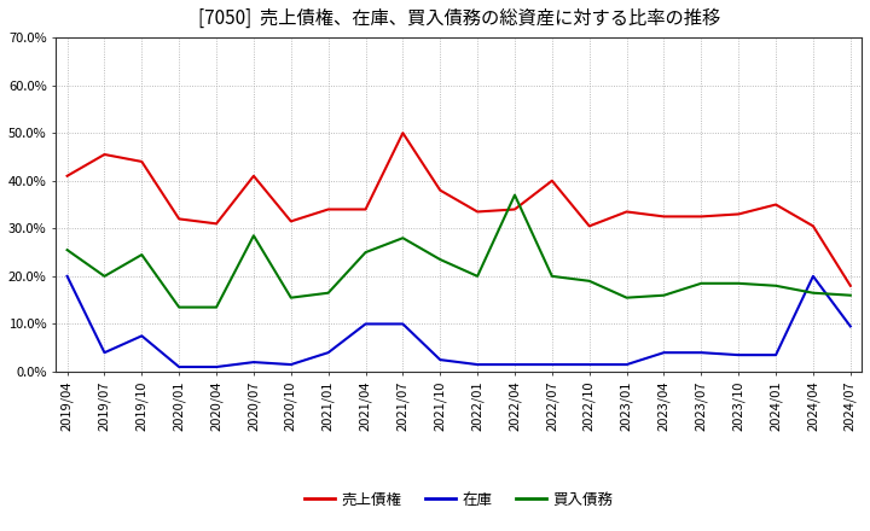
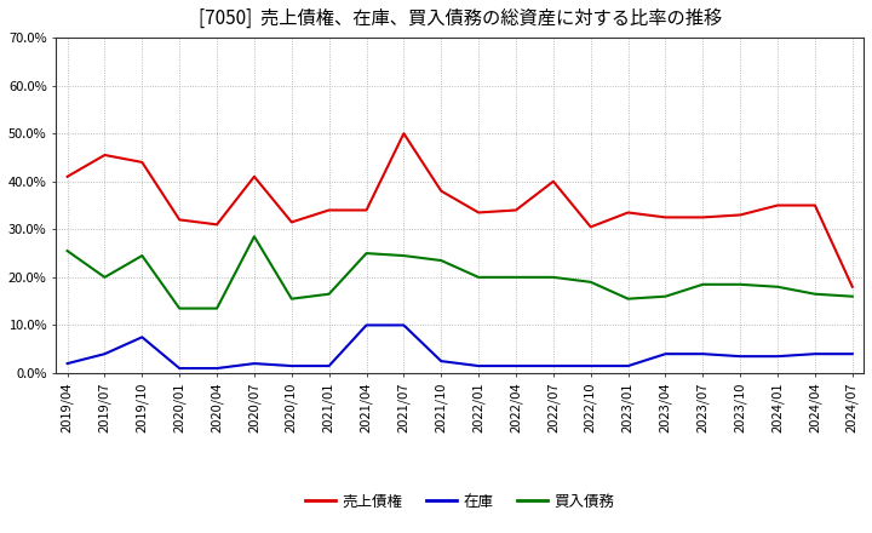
在庫/2019/04: 20.0% -> 2.0%
在庫/2021/01: 4.0% -> 1.5%
買入債務/2021/07: 28.0% -> 24.5%
買入債務/2022/04: 37.0% -> 20.0%
売上債権/2024/04: 30.5% -> 35.0%
在庫/2024/04: 20.0% -> 4.0%
在庫/2024/07: 9.5% -> 4.0%
